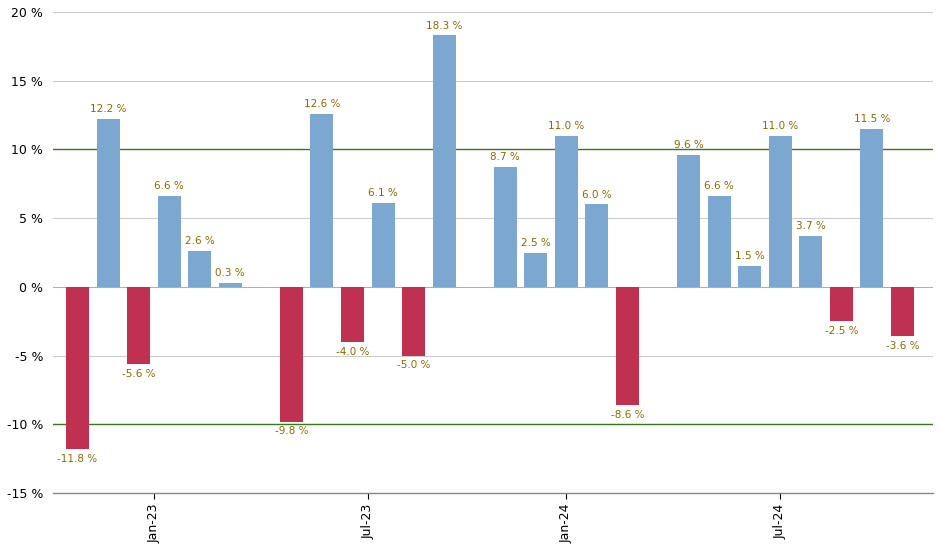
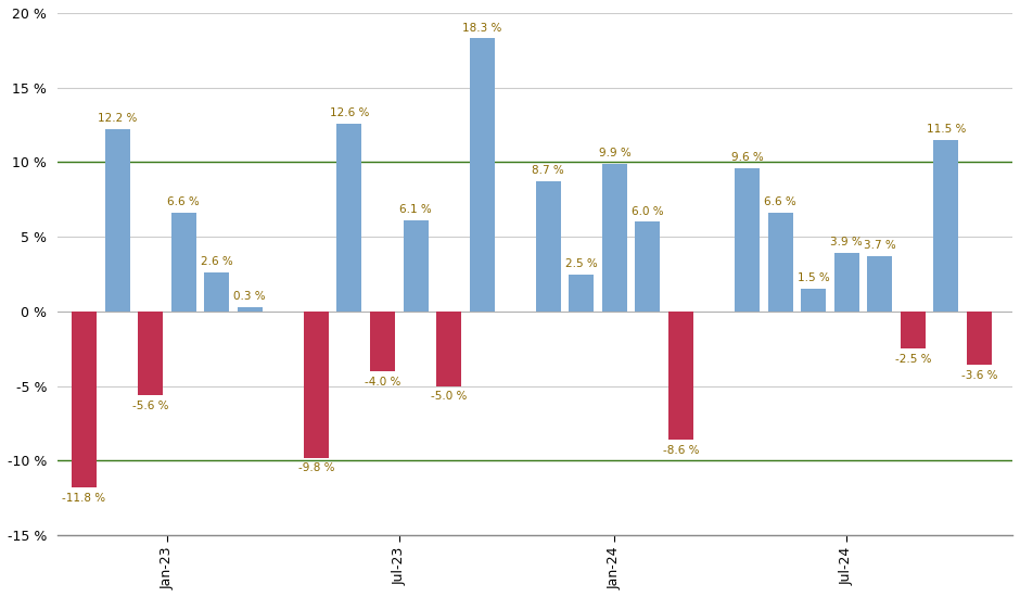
Jan-24: 11.0 -> 9.9
Jul-24: 11.0 -> 3.9
